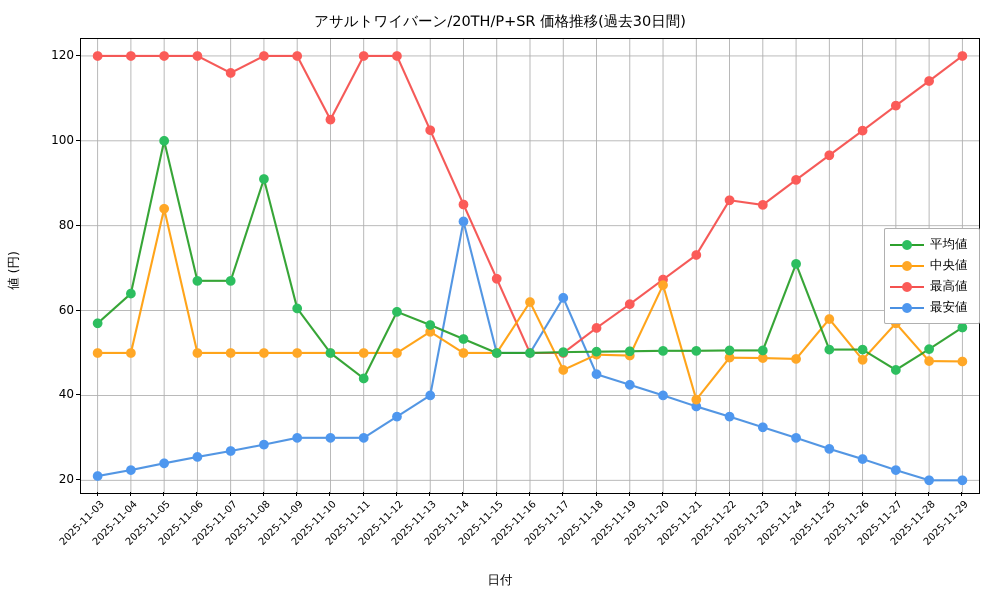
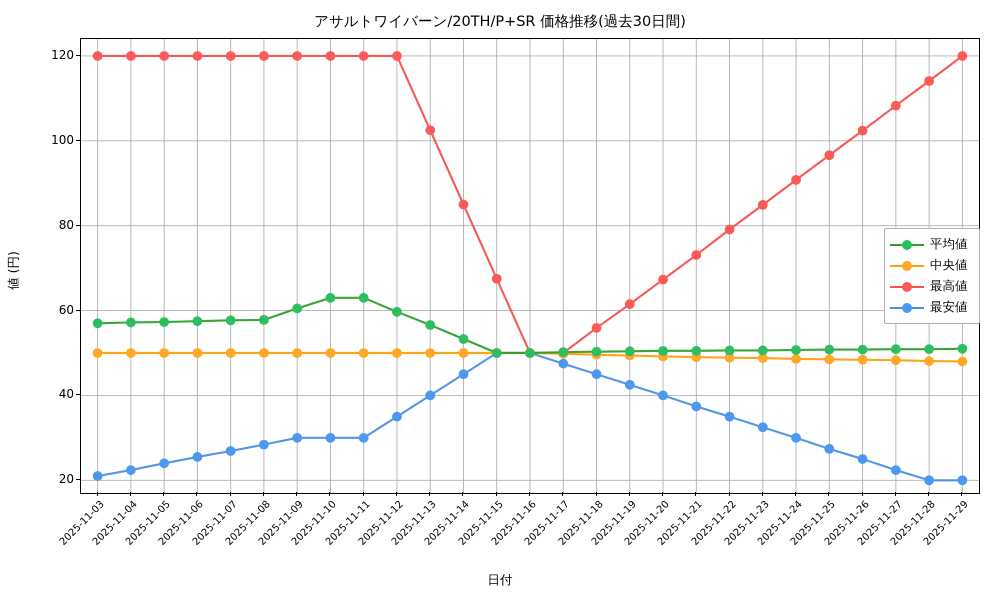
平均値/2025-11-04: 64 -> 57
平均値/2025-11-05: 100 -> 57
中央値/2025-11-05: 84 -> 50
平均値/2025-11-06: 67 -> 58
平均値/2025-11-07: 67 -> 58
最高値/2025-11-07: 116 -> 120
平均値/2025-11-08: 91 -> 58
平均値/2025-11-10: 50 -> 63
最高値/2025-11-10: 105 -> 120
平均値/2025-11-11: 44 -> 63
中央値/2025-11-13: 55 -> 50
最安値/2025-11-14: 81 -> 45
中央値/2025-11-16: 62 -> 50
中央値/2025-11-17: 46 -> 50
最安値/2025-11-17: 63 -> 48
中央値/2025-11-20: 66 -> 49
中央値/2025-11-21: 39 -> 49
最高値/2025-11-22: 86 -> 79
平均値/2025-11-24: 71 -> 51
中央値/2025-11-25: 58 -> 48
平均値/2025-11-27: 46 -> 51
中央値/2025-11-27: 57 -> 48
平均値/2025-11-29: 56 -> 51
